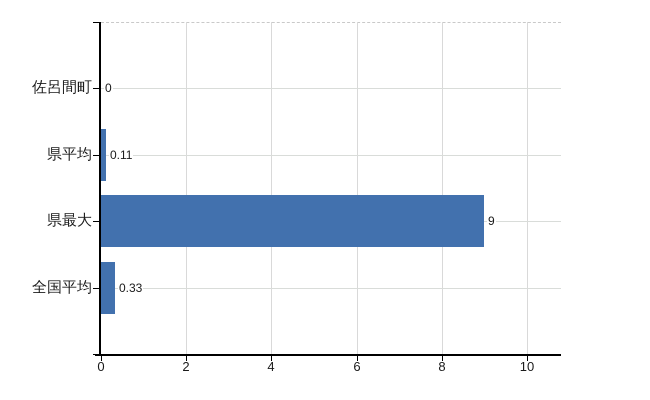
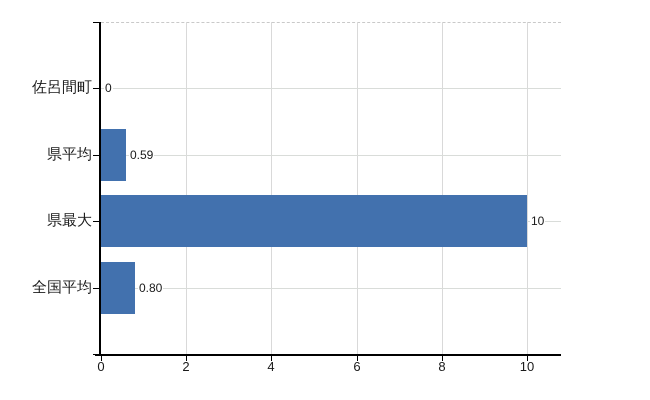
県平均: 0.11 -> 0.59
県最大: 9 -> 10
全国平均: 0.33 -> 0.80
